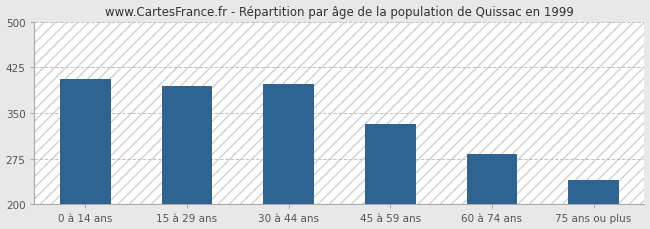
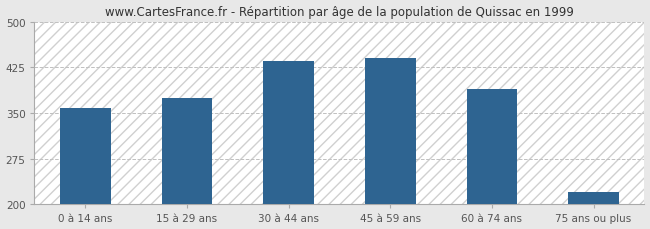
0 à 14 ans: 406 -> 358
15 à 29 ans: 394 -> 375
30 à 44 ans: 398 -> 435
45 à 59 ans: 332 -> 440
60 à 74 ans: 282 -> 390
75 ans ou plus: 240 -> 220
